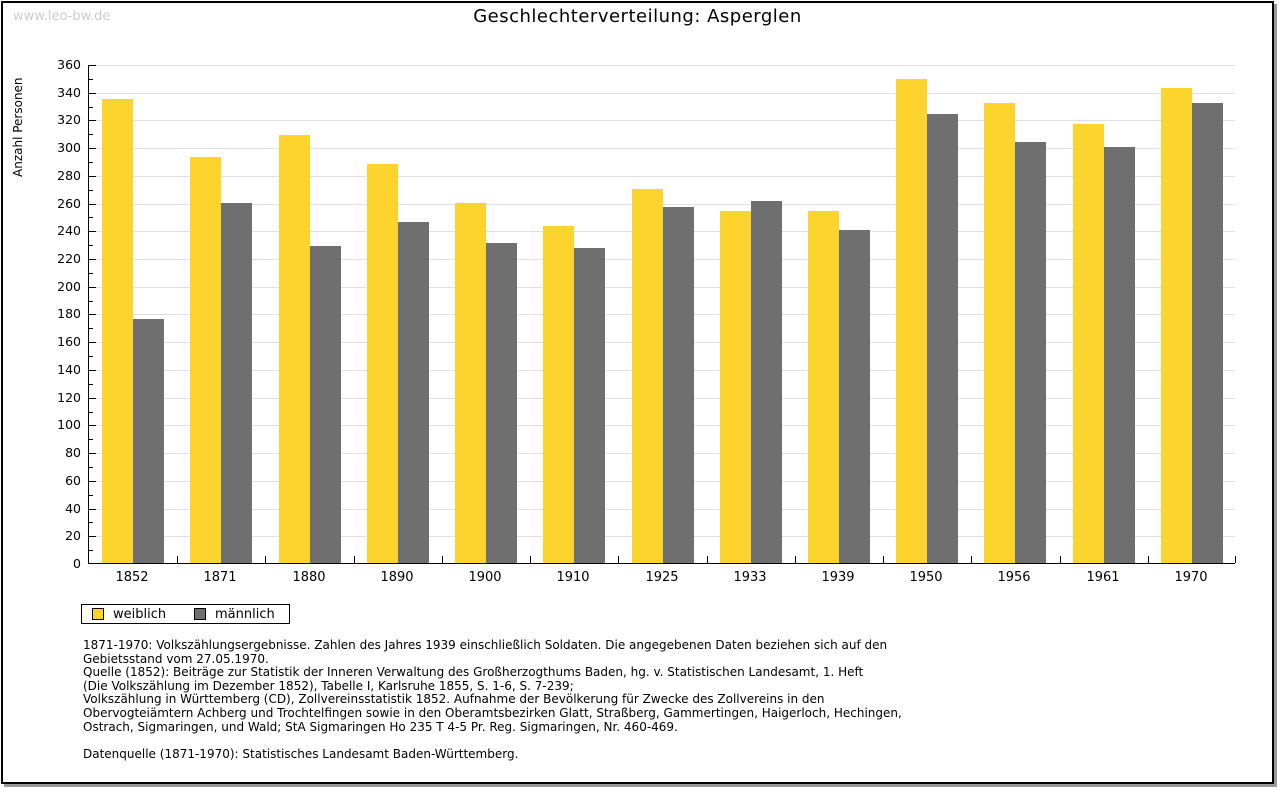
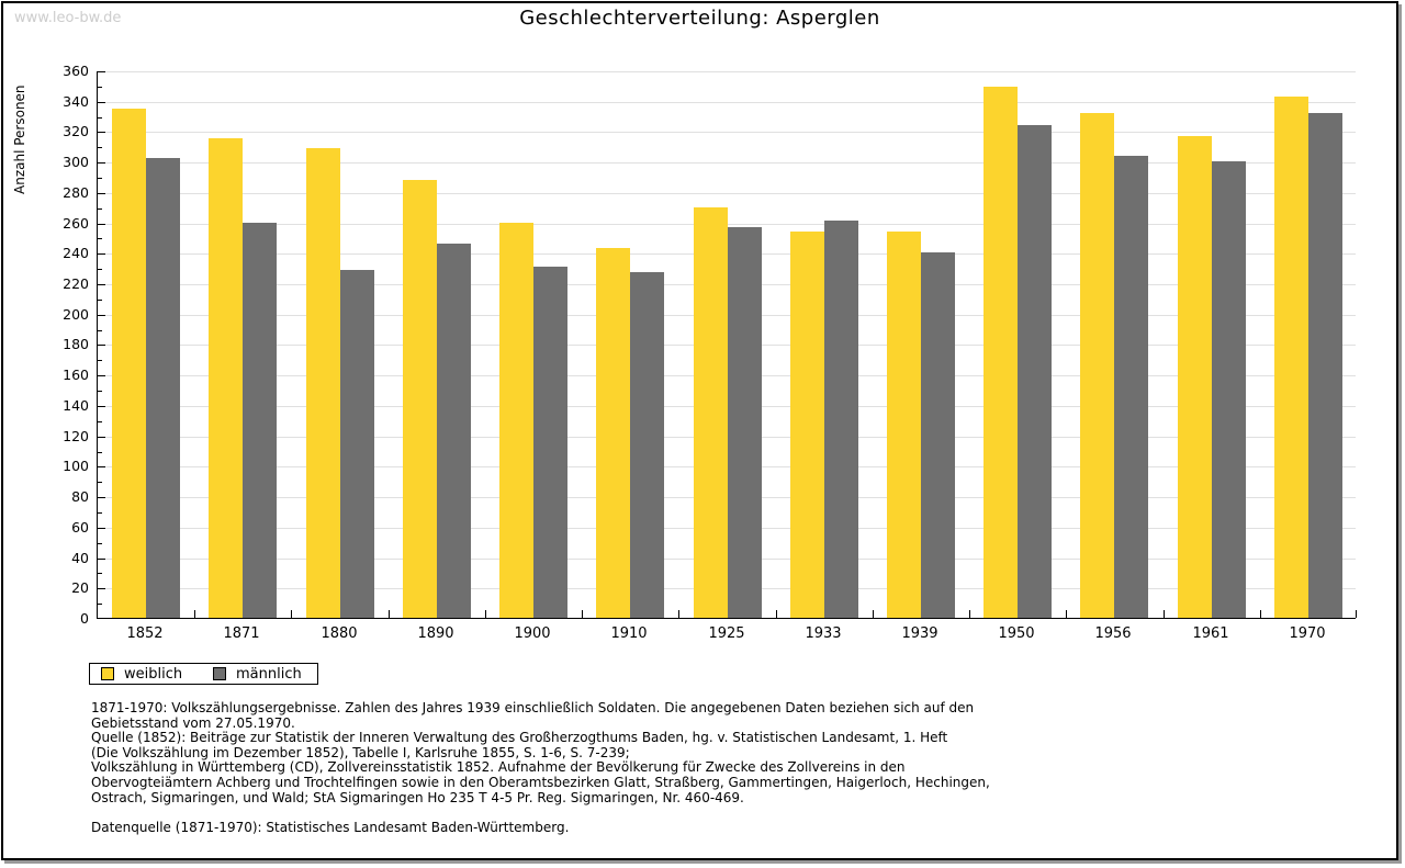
männlich/1852: 176 -> 302
weiblich/1871: 293 -> 315
